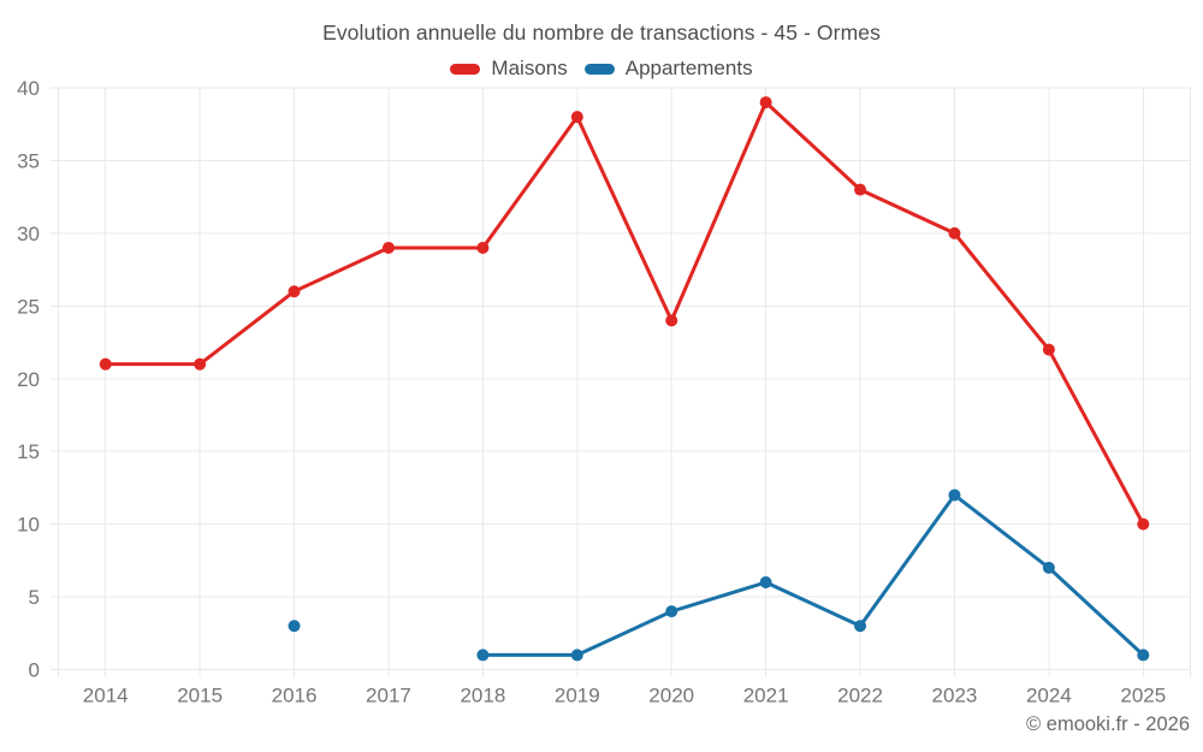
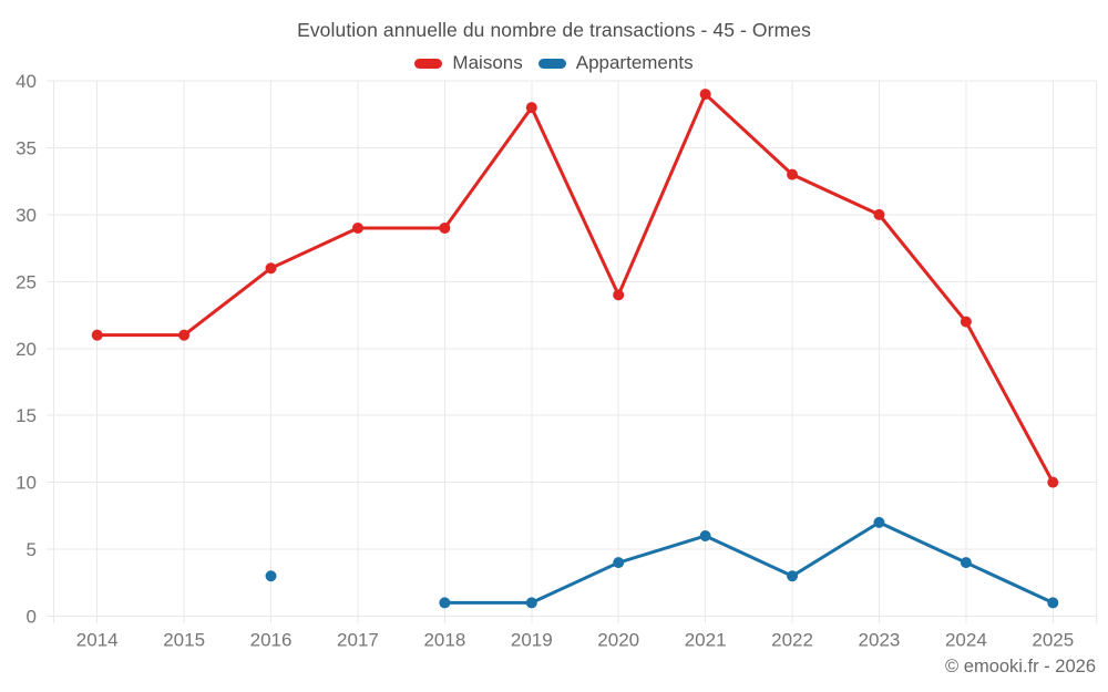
Appartements/2023: 12 -> 7
Appartements/2024: 7 -> 4
